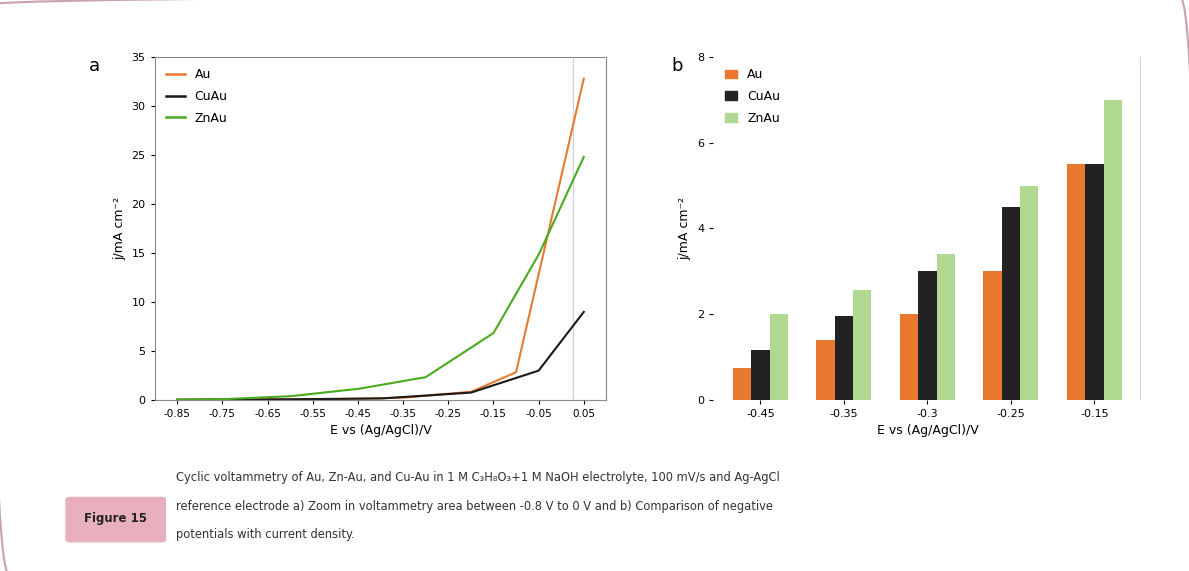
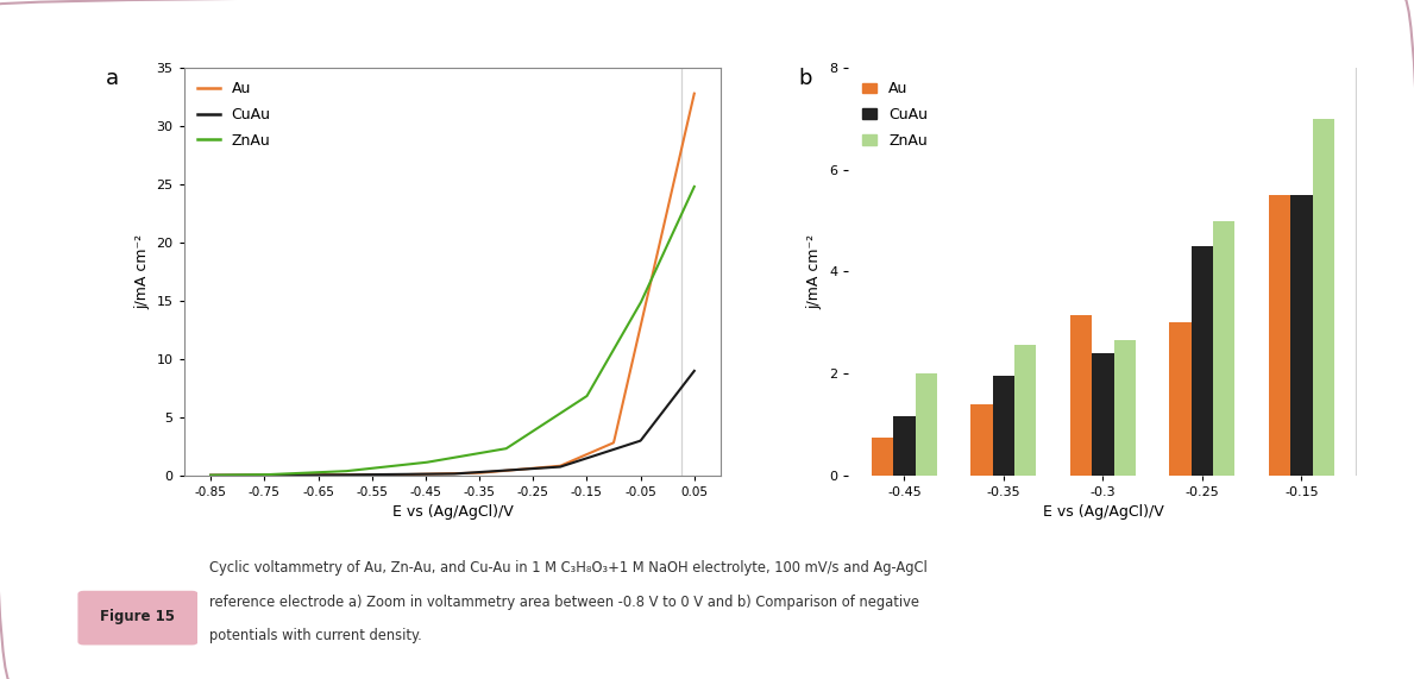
Au/-0.3: 2.00 -> 3.15
CuAu/-0.3: 3.00 -> 2.40
ZnAu/-0.3: 3.40 -> 2.65
